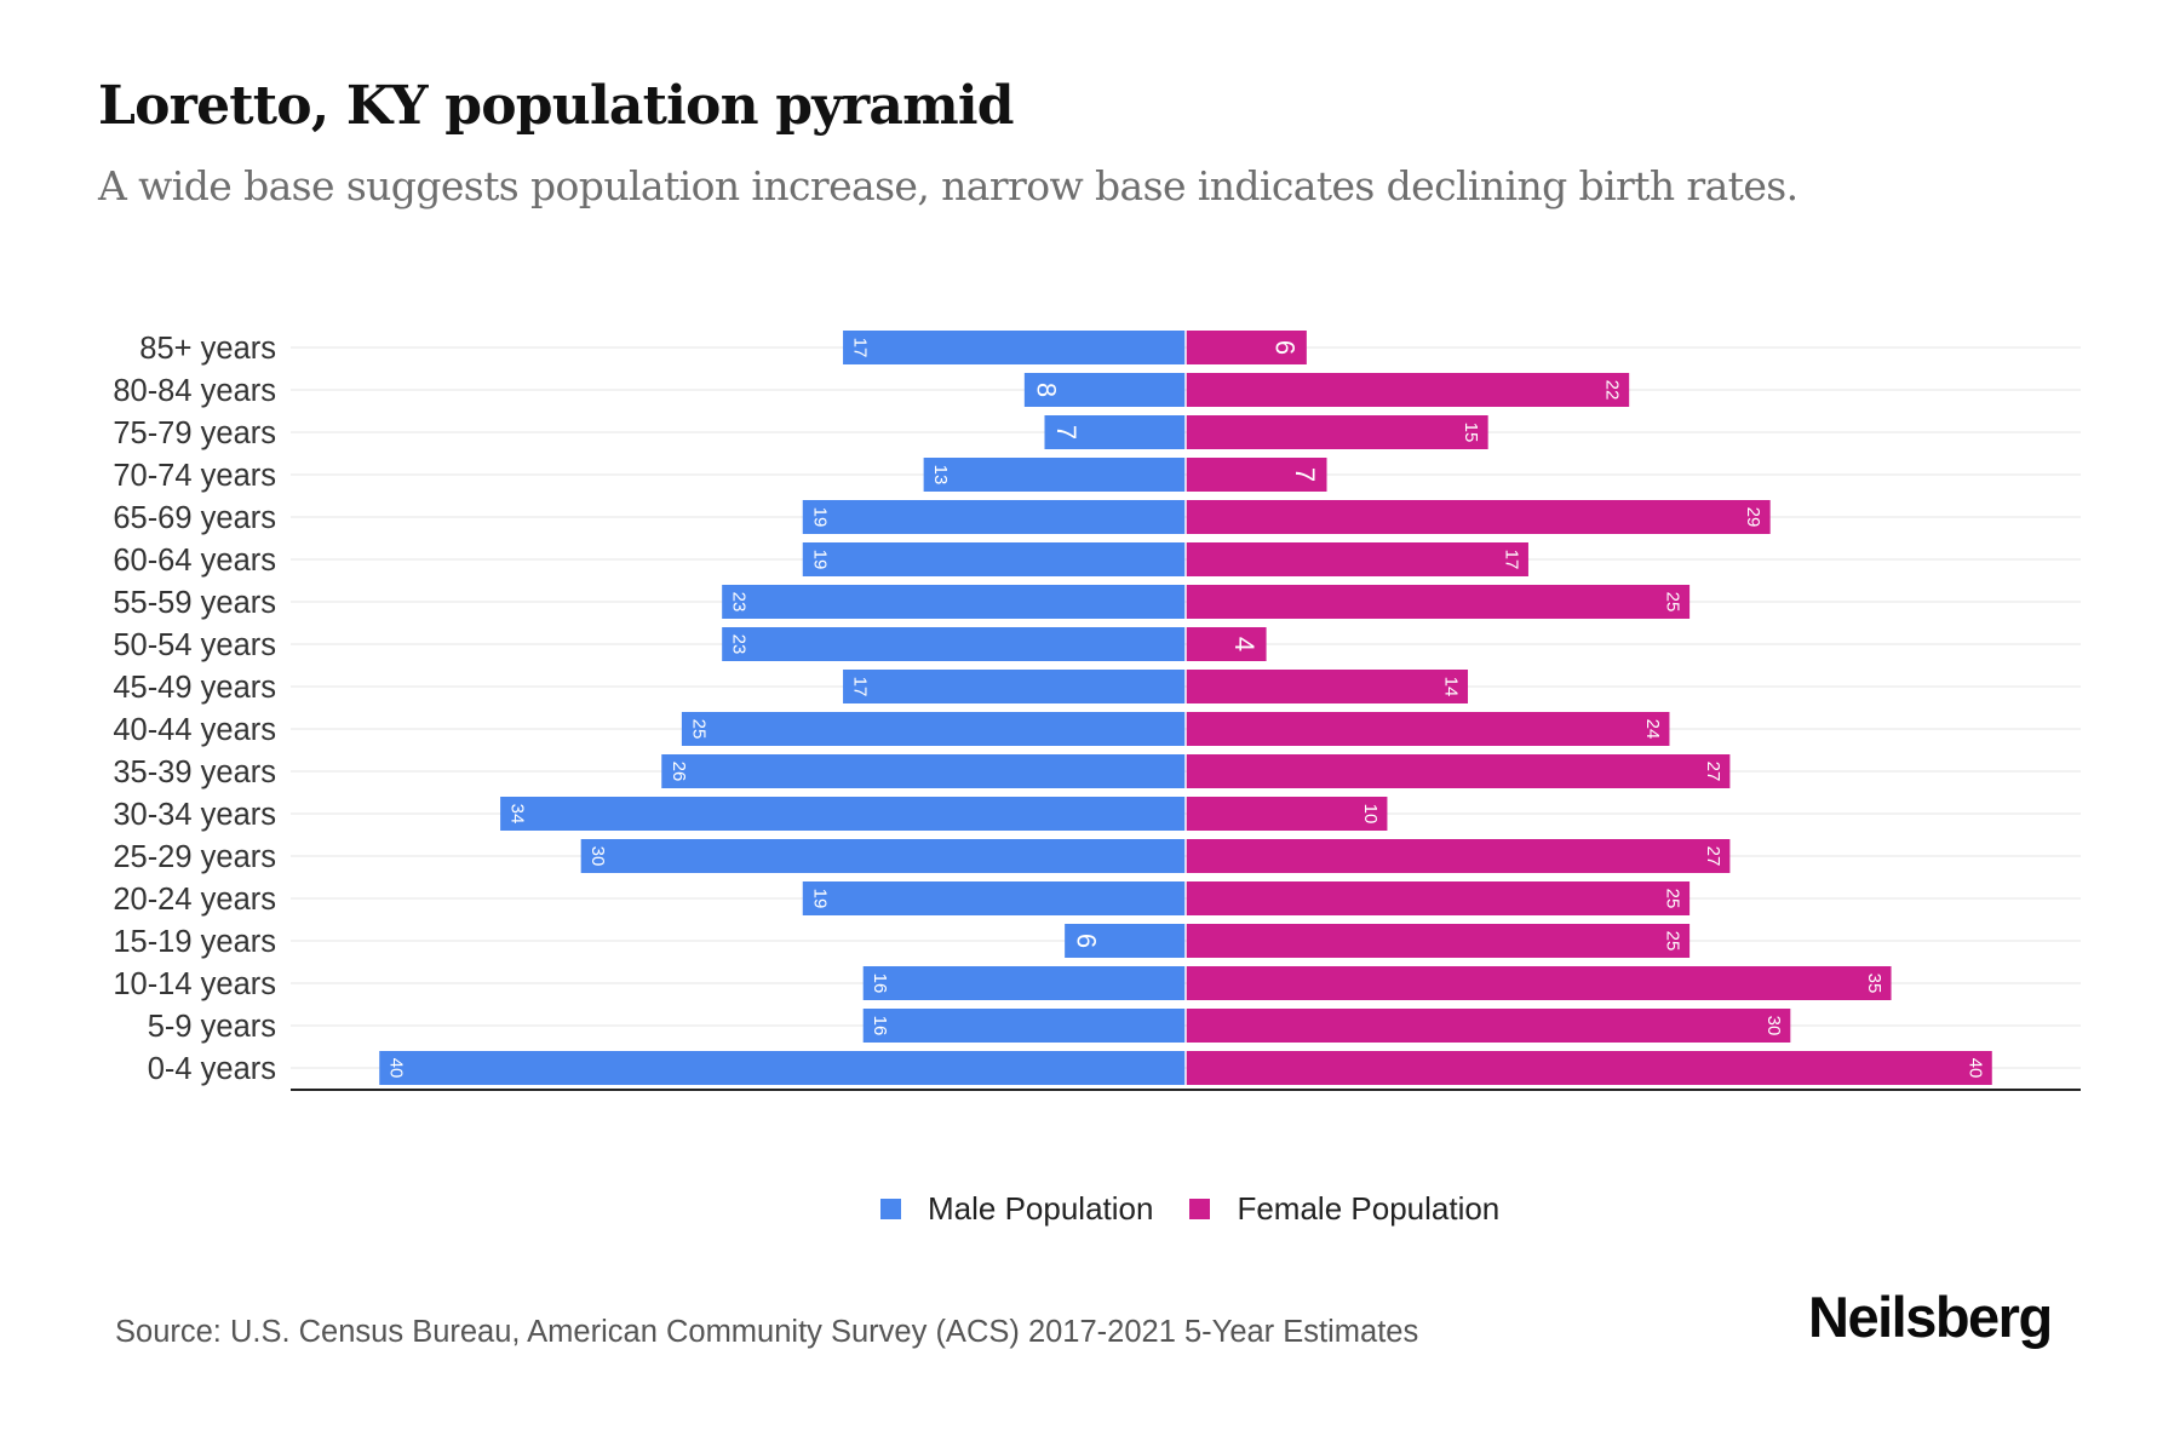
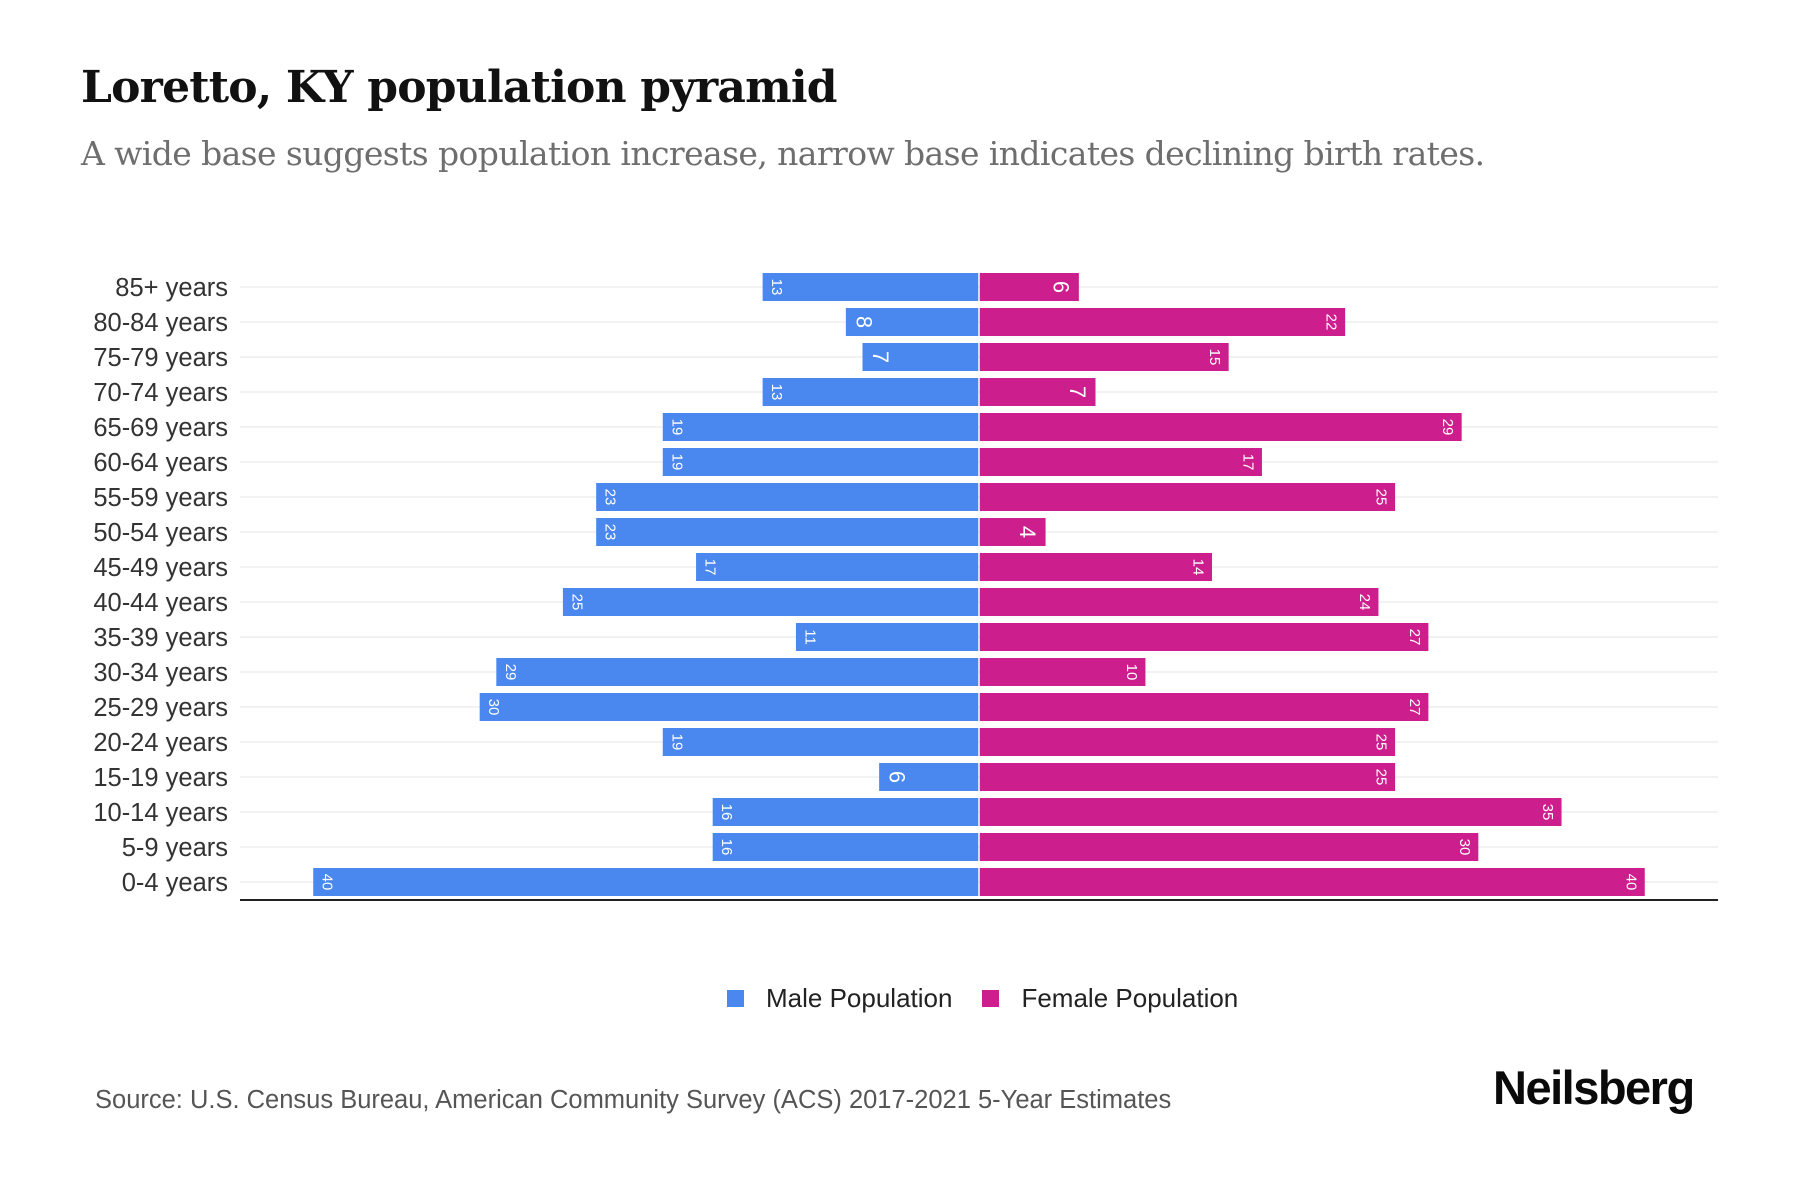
Male Population/85+ years: 17 -> 13
Male Population/35-39 years: 26 -> 11
Male Population/30-34 years: 34 -> 29
